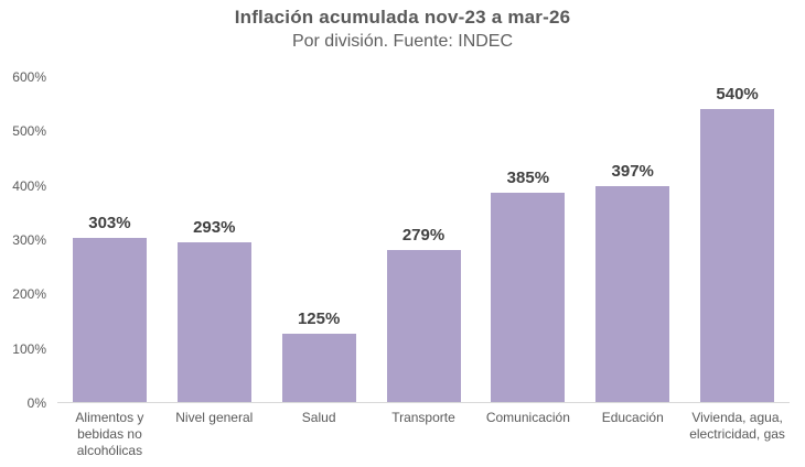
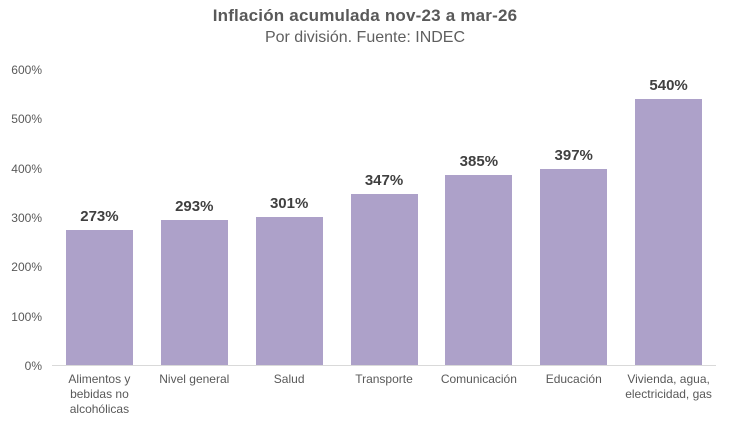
Alimentos y bebidas no alcohólicas: 303% -> 273%
Salud: 125% -> 301%
Transporte: 279% -> 347%
